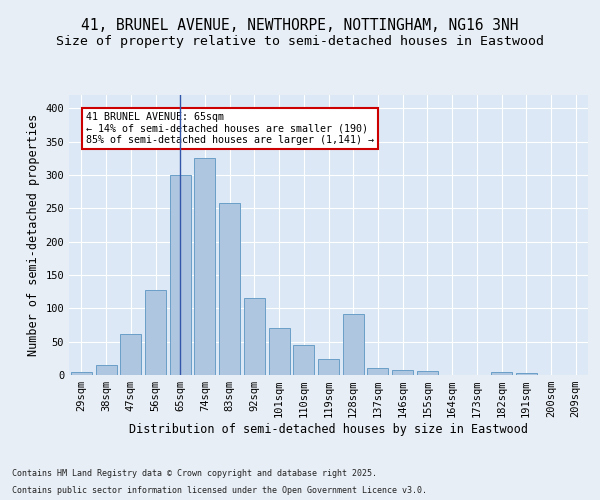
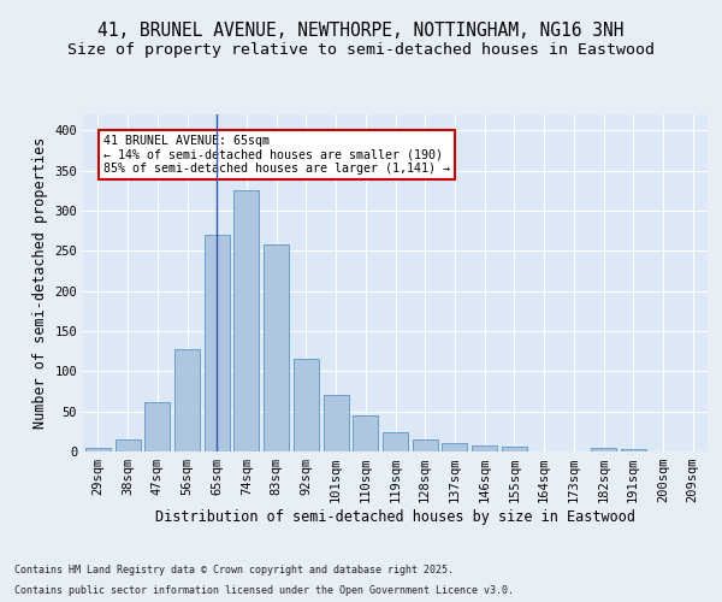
65sqm: 300 -> 270
128sqm: 92 -> 15
